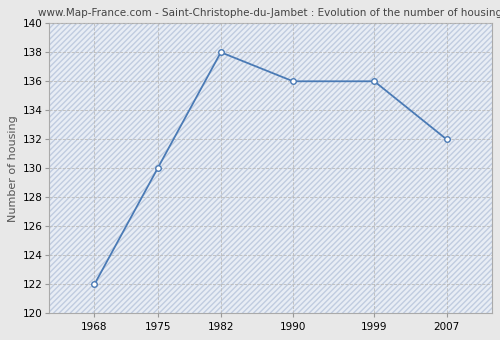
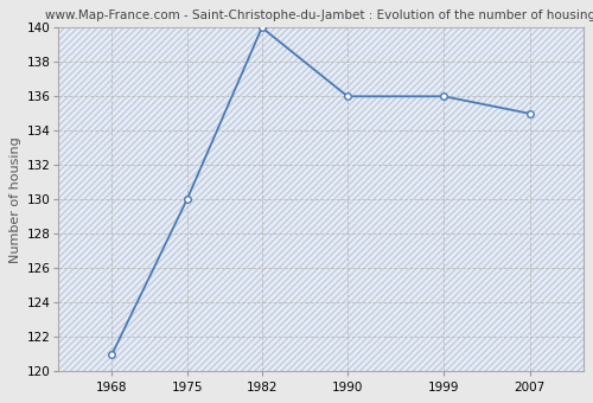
1968: 122 -> 121
1982: 138 -> 140
2007: 132 -> 135
